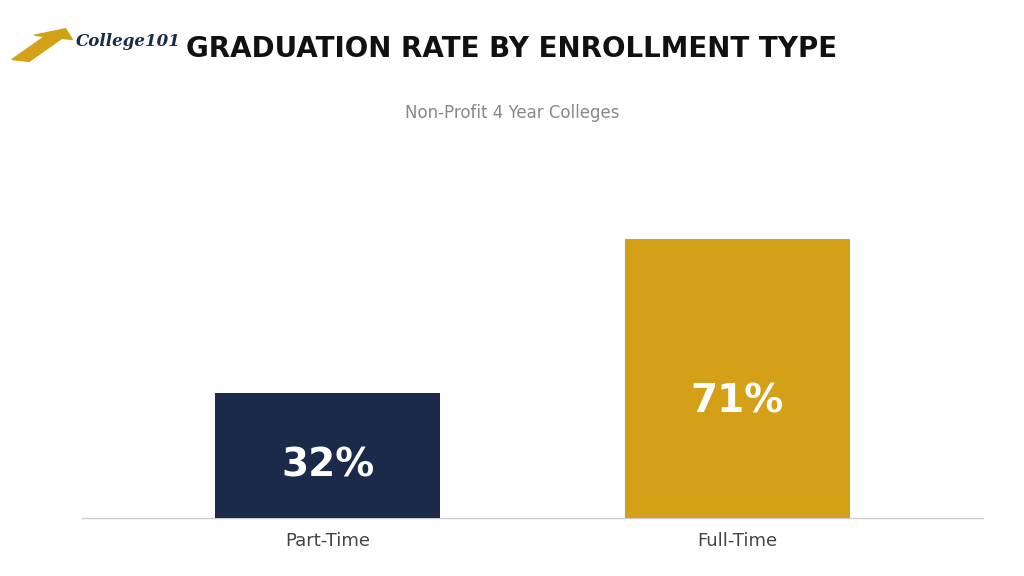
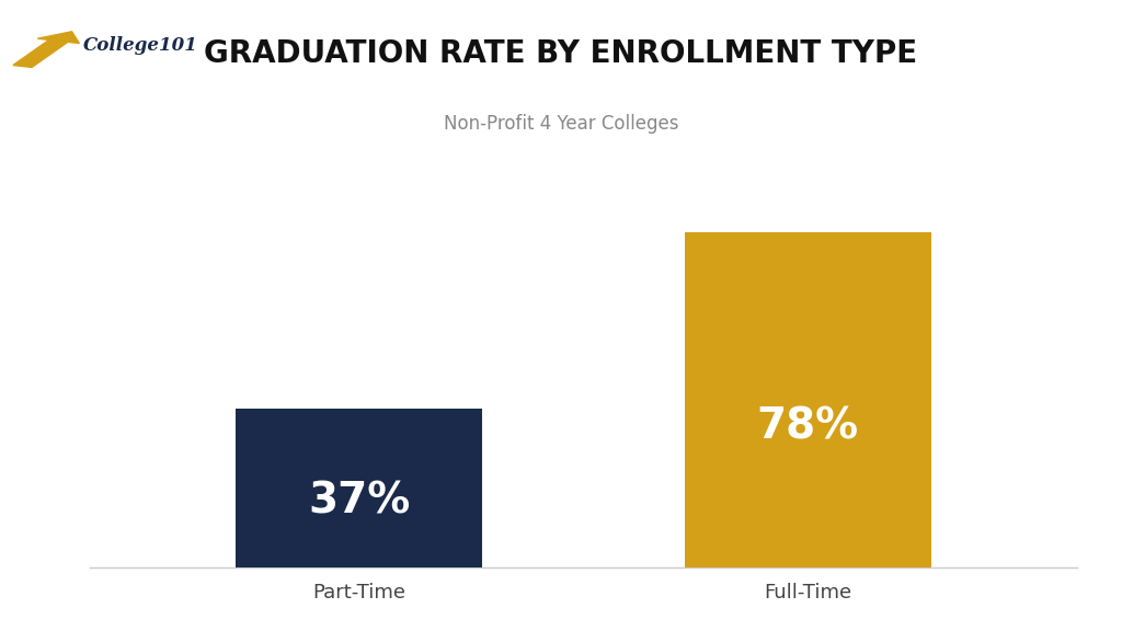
Part-Time: 32% -> 37%
Full-Time: 71% -> 78%
